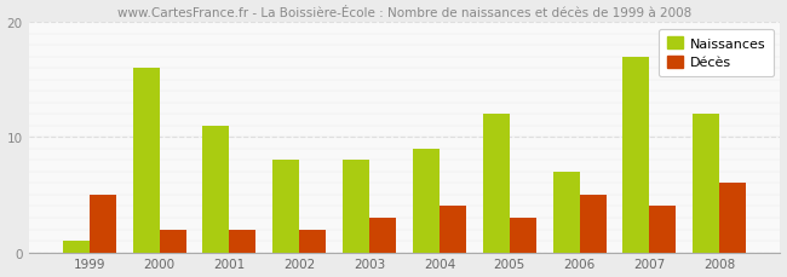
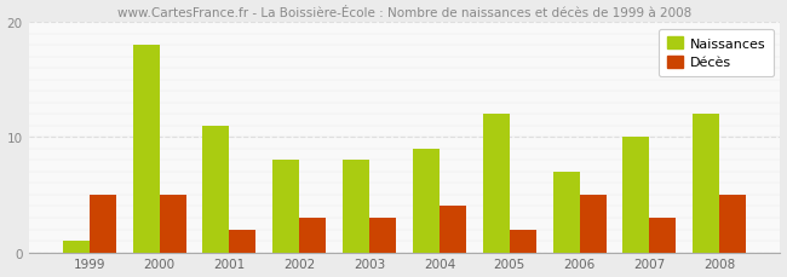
Naissances/2000: 16 -> 18
Décès/2000: 2 -> 5
Décès/2002: 2 -> 3
Décès/2005: 3 -> 2
Naissances/2007: 17 -> 10
Décès/2007: 4 -> 3
Décès/2008: 6 -> 5
